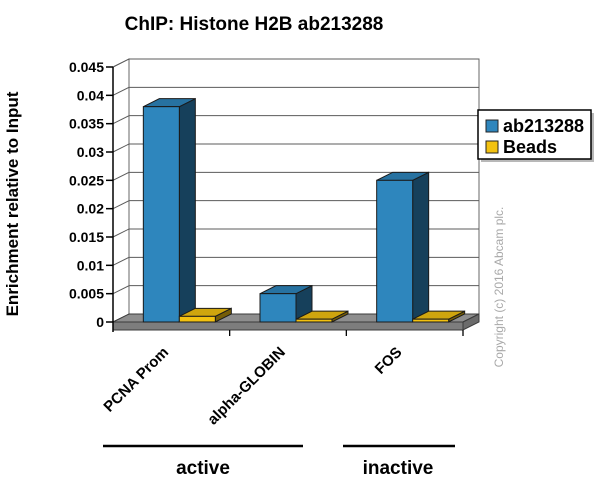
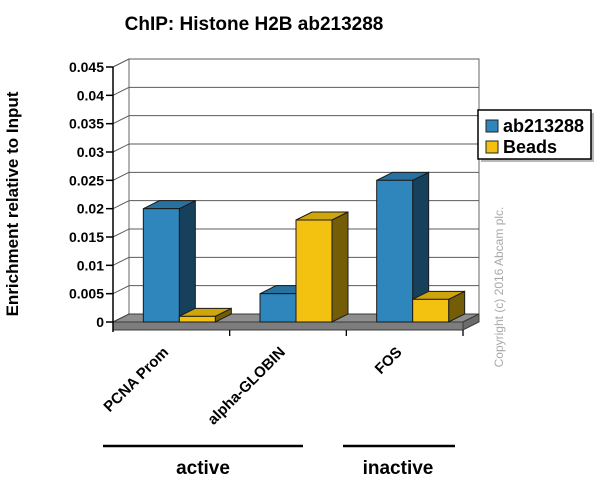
ab213288/PCNA Prom: 0.038 -> 0.020
Beads/alpha-GLOBIN: 0.001 -> 0.018
Beads/FOS: 0.001 -> 0.004
